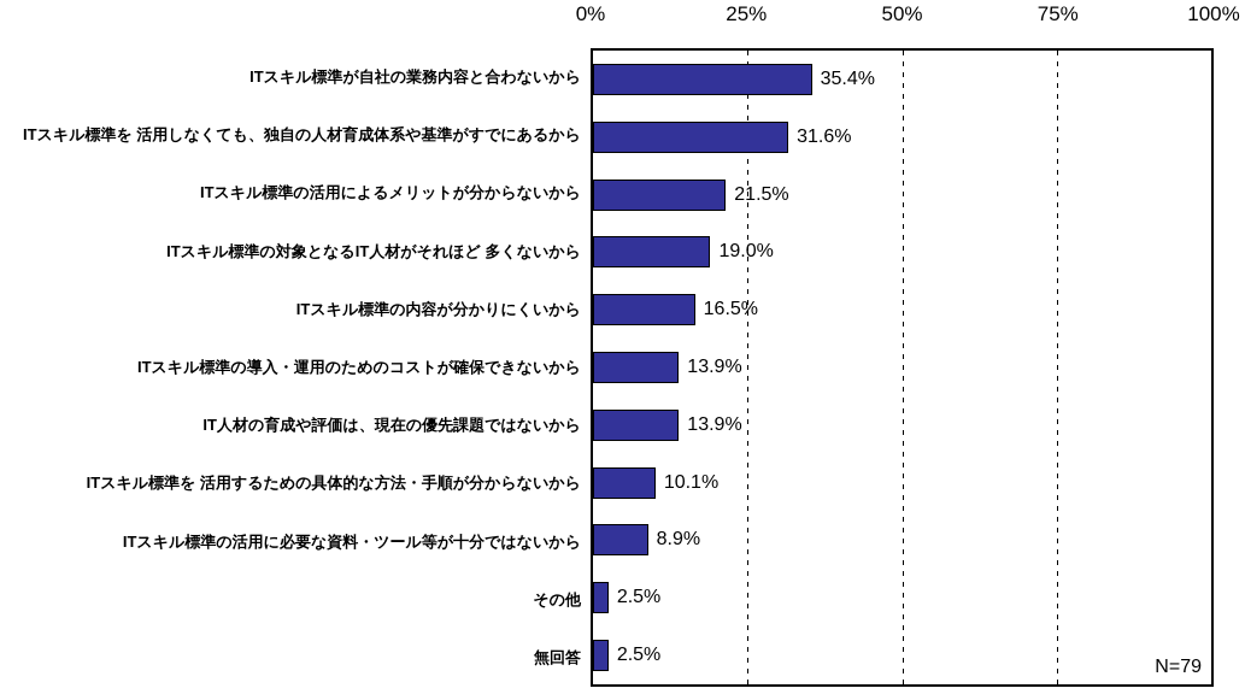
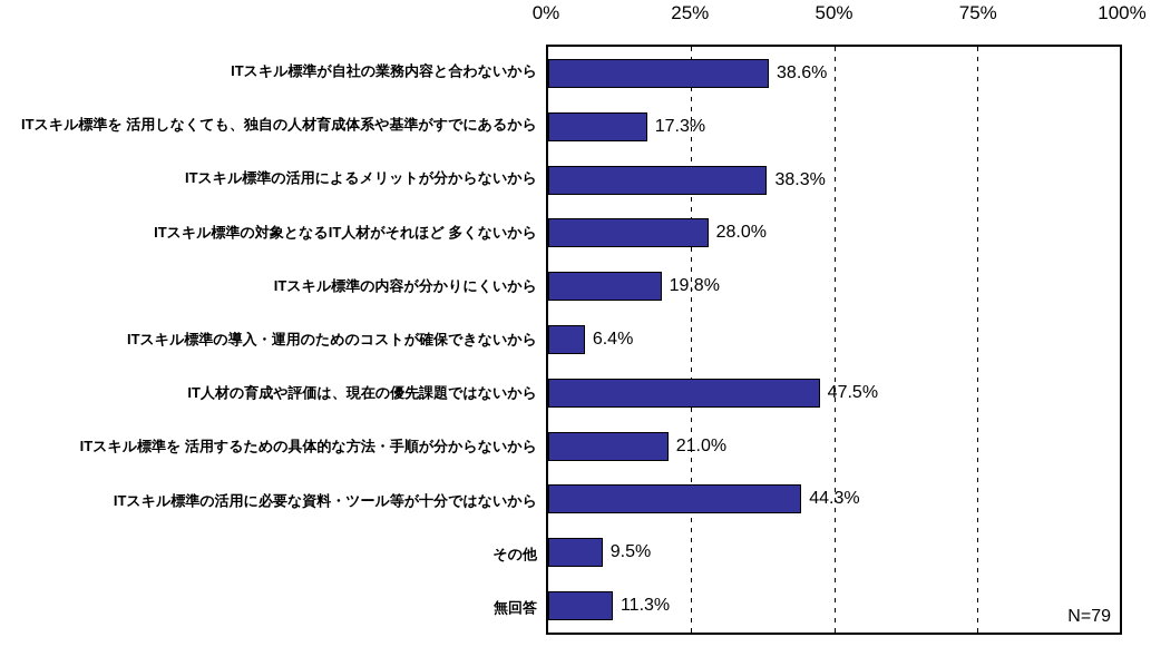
ITスキル標準が自社の業務内容と合わないから: 35.4% -> 38.6%
ITスキル標準を 活用しなくても、独自の人材育成体系や基準がすでにあるから: 31.6% -> 17.3%
ITスキル標準の活用によるメリットが分からないから: 21.5% -> 38.3%
ITスキル標準の対象となるIT人材がそれほど 多くないから: 19.0% -> 28.0%
ITスキル標準の内容が分かりにくいから: 16.5% -> 19.8%
ITスキル標準の導入・運用のためのコストが確保できないから: 13.9% -> 6.4%
IT人材の育成や評価は、現在の優先課題ではないから: 13.9% -> 47.5%
ITスキル標準を 活用するための具体的な方法・手順が分からないから: 10.1% -> 21.0%
ITスキル標準の活用に必要な資料・ツール等が十分ではないから: 8.9% -> 44.3%
その他: 2.5% -> 9.5%
無回答: 2.5% -> 11.3%
